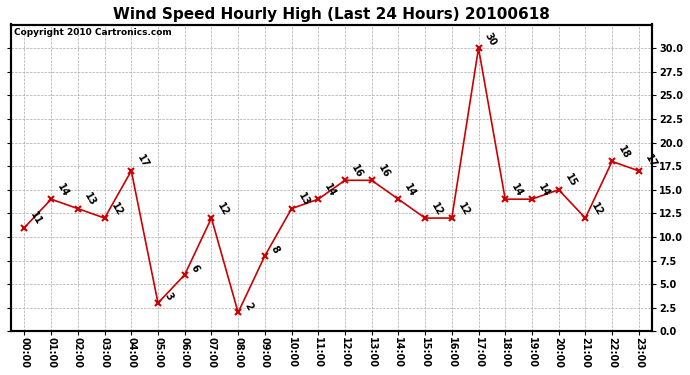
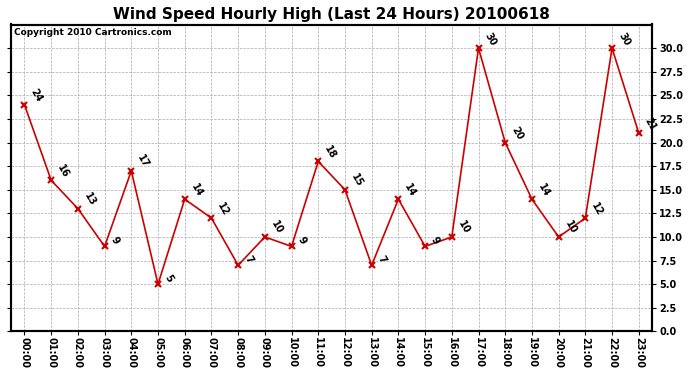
00:00: 11 -> 24
01:00: 14 -> 16
03:00: 12 -> 9
05:00: 3 -> 5
06:00: 6 -> 14
08:00: 2 -> 7
09:00: 8 -> 10
10:00: 13 -> 9
11:00: 14 -> 18
12:00: 16 -> 15
13:00: 16 -> 7
15:00: 12 -> 9
16:00: 12 -> 10
18:00: 14 -> 20
20:00: 15 -> 10
22:00: 18 -> 30
23:00: 17 -> 21
